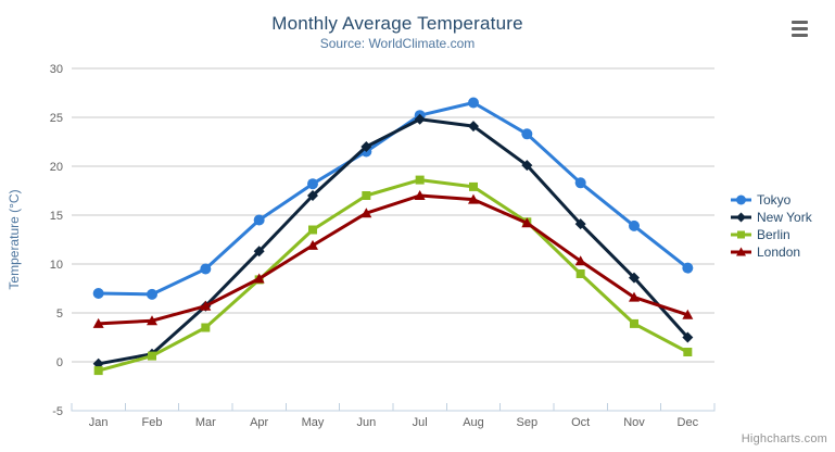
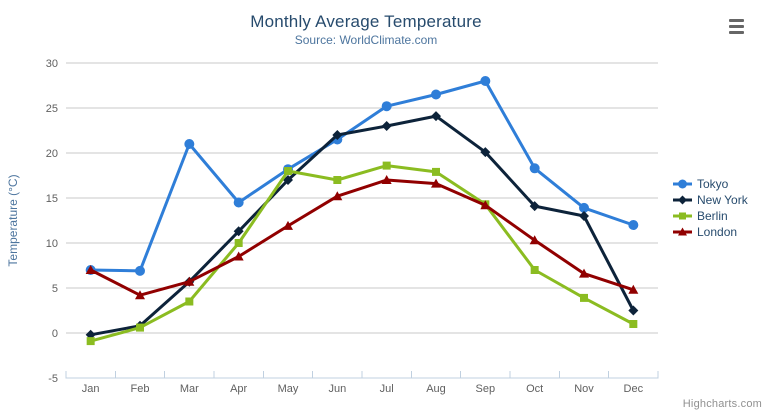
London/Jan: 4 -> 7
Tokyo/Mar: 10 -> 21
Berlin/Apr: 8 -> 10
Berlin/May: 14 -> 18
New York/Jul: 25 -> 23
Tokyo/Sep: 23 -> 28
Berlin/Oct: 9 -> 7
New York/Nov: 9 -> 13
Tokyo/Dec: 10 -> 12
